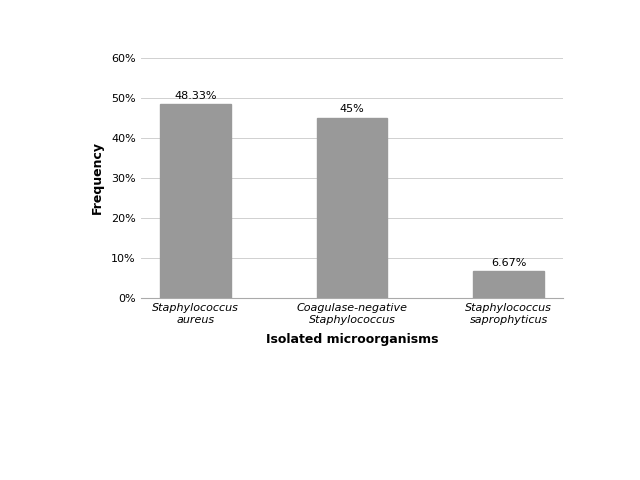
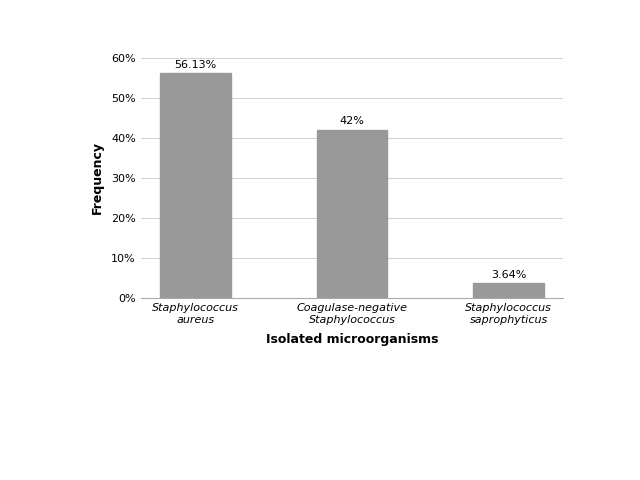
Staphylococcus aureus: 48.33% -> 56.13%
Coagulase-negative Staphylococcus: 45% -> 42%
Staphylococcus saprophyticus: 6.67% -> 3.64%
